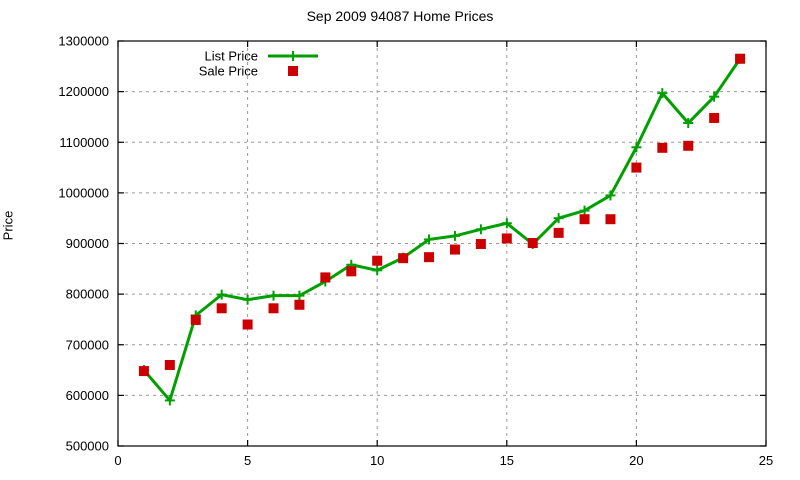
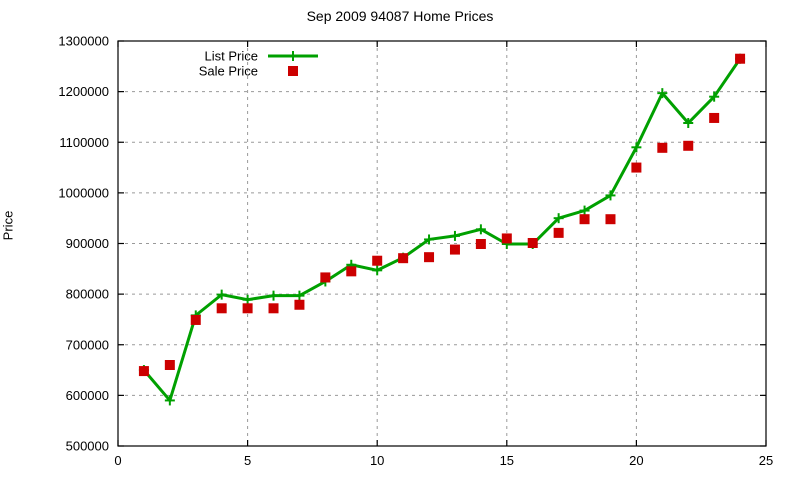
Sale Price/5: 740000 -> 770000
List Price/15: 940000 -> 900000
